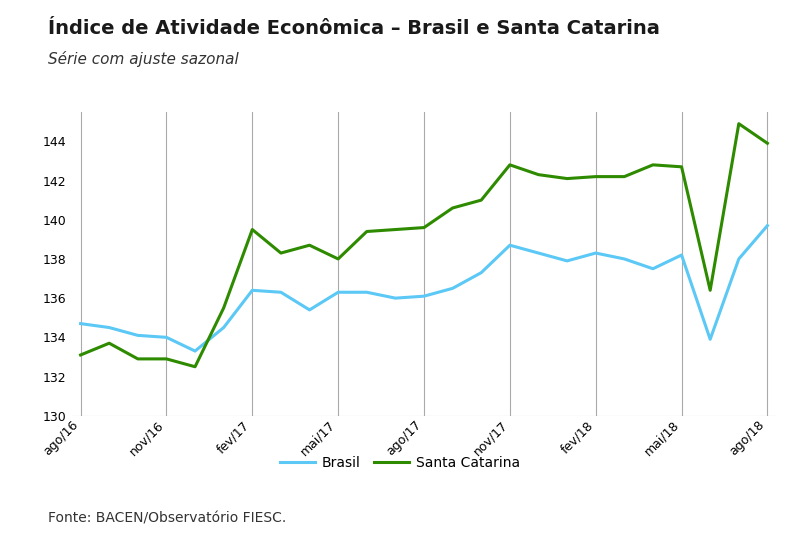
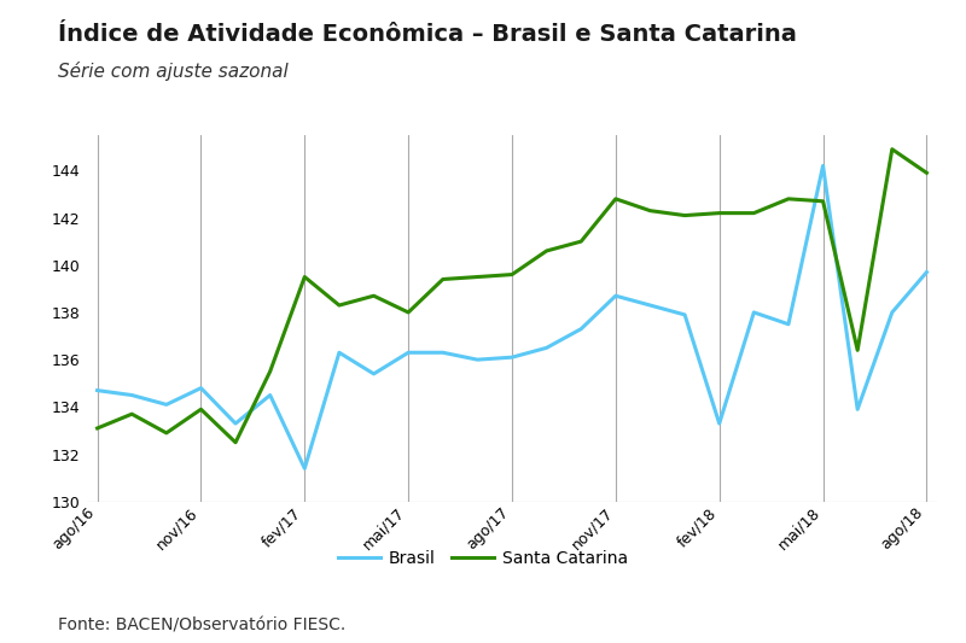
Brasil/nov/16: 134.0 -> 134.8
Santa Catarina/nov/16: 132.9 -> 133.9
Brasil/fev/17: 136.4 -> 131.4
Brasil/fev/18: 138.3 -> 133.3
Brasil/mai/18: 138.2 -> 144.2
